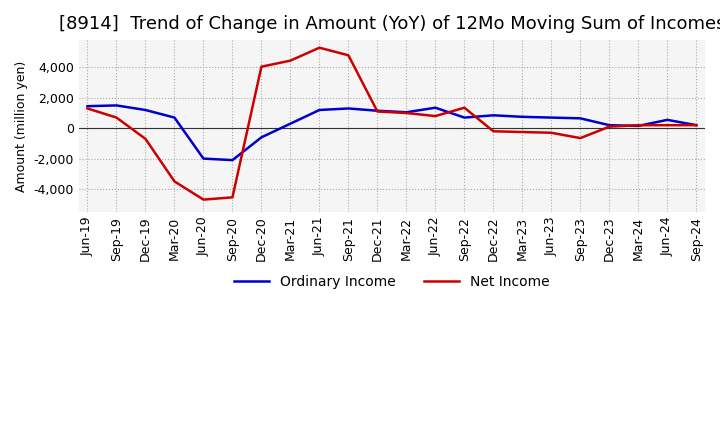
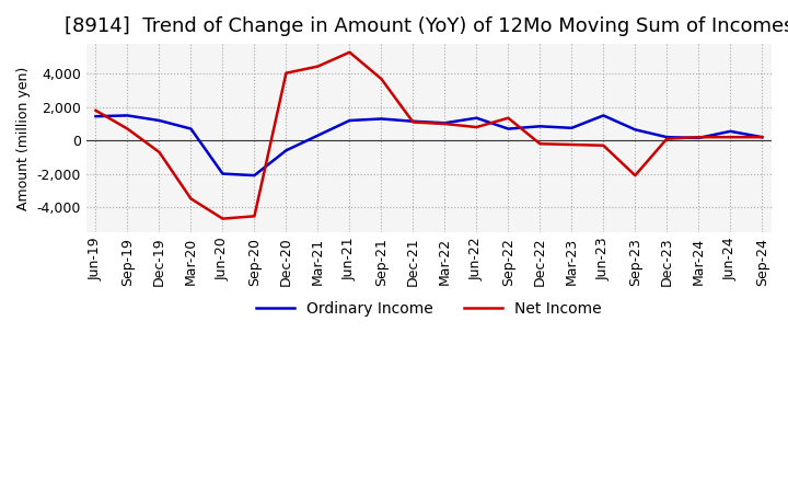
Net Income/Jun-19: 1,300 -> 1,800
Net Income/Sep-21: 4,800 -> 3,700
Ordinary Income/Jun-23: 700 -> 1,500
Net Income/Sep-23: -600 -> -2,100
